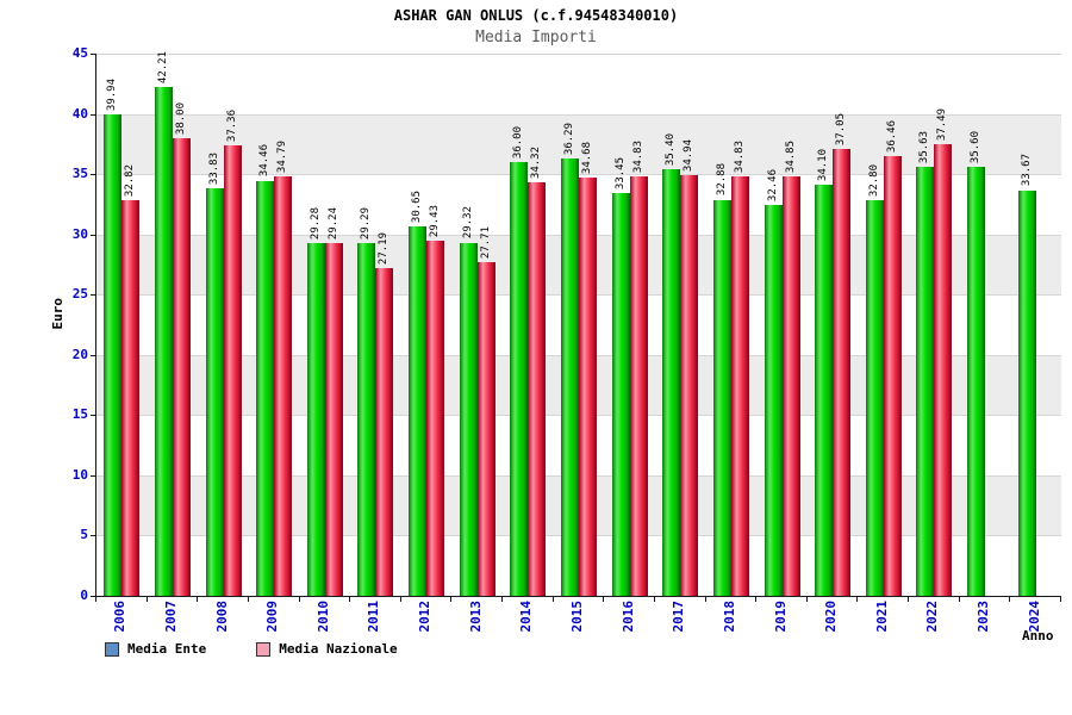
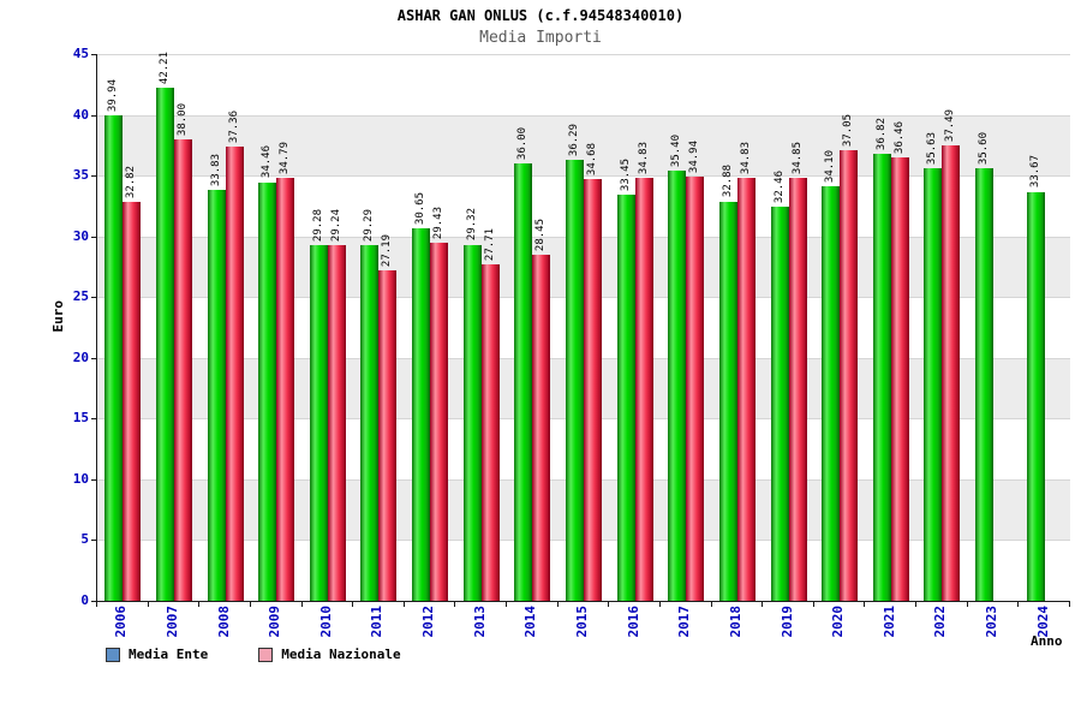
Media Nazionale/2014: 34.32 -> 28.45
Media Ente/2021: 32.80 -> 36.82
